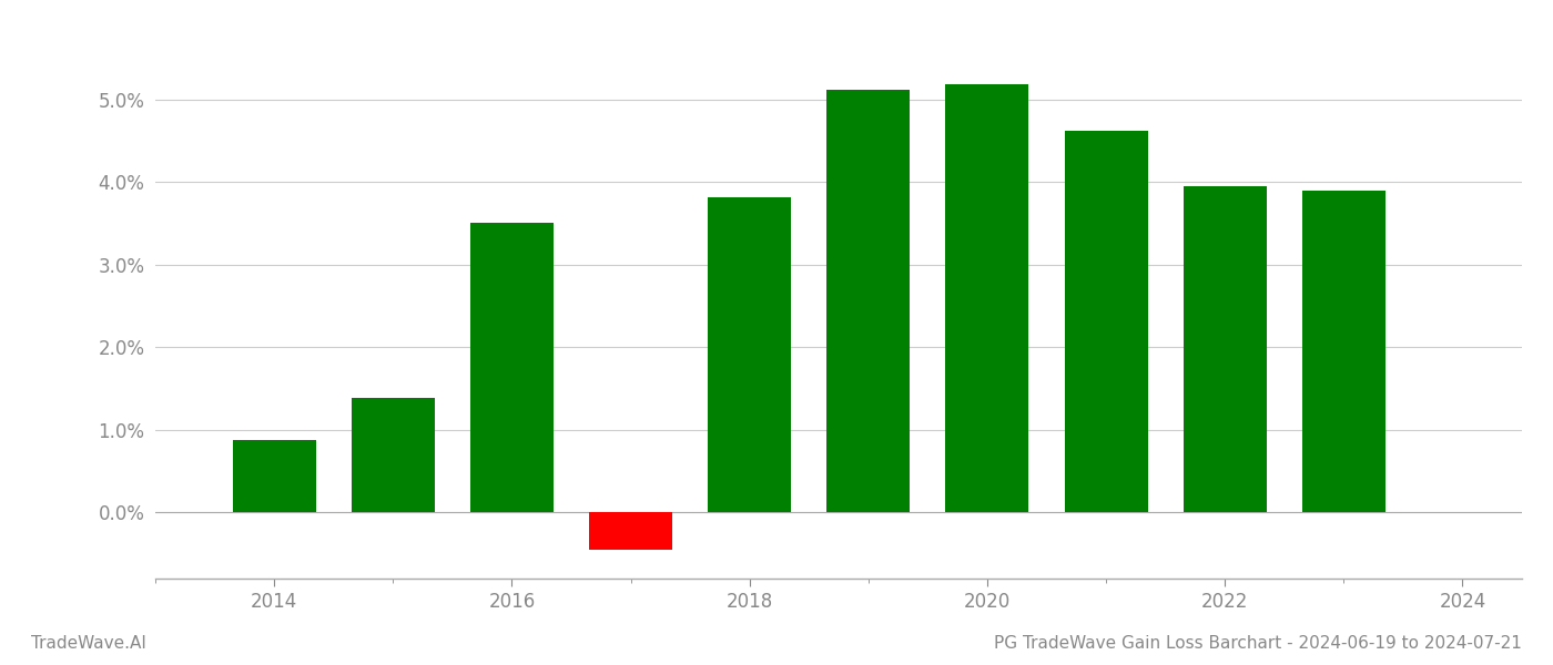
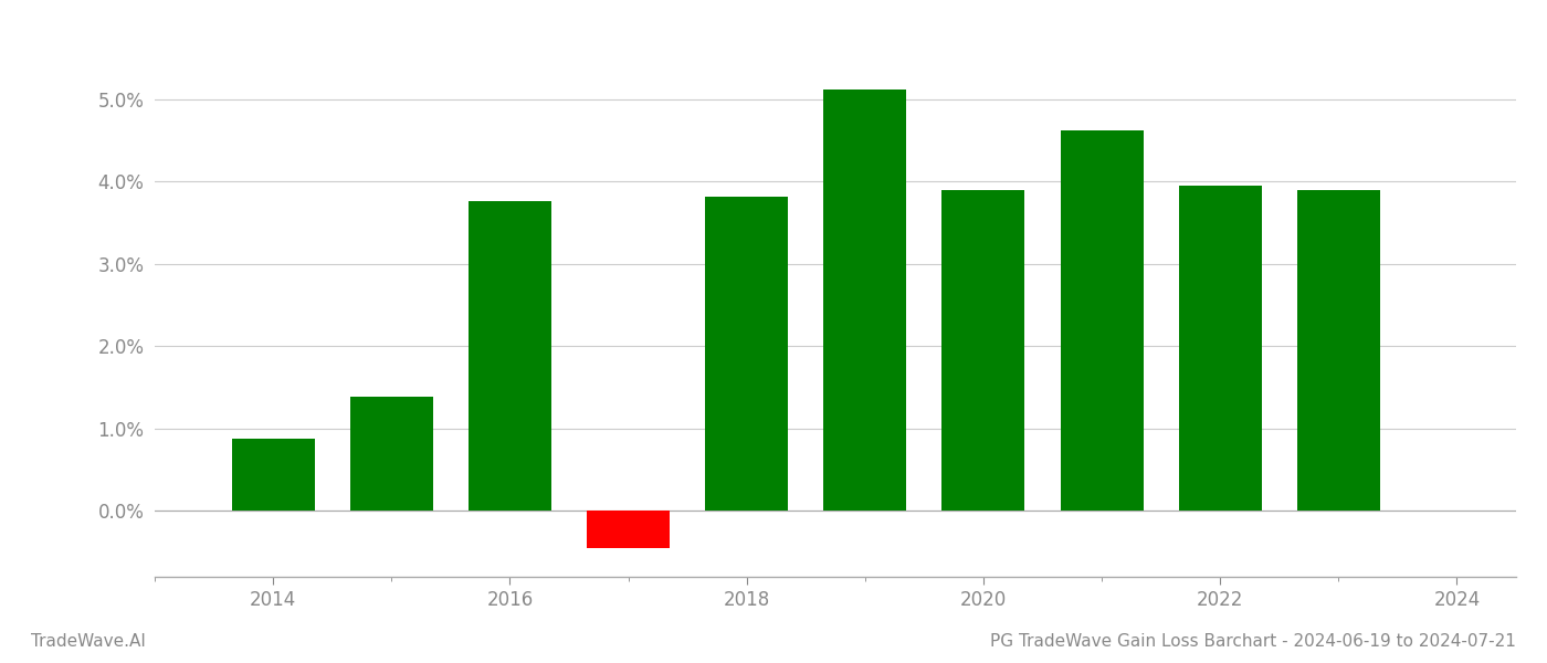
2016: 3.50% -> 3.76%
2020: 5.18% -> 3.90%
